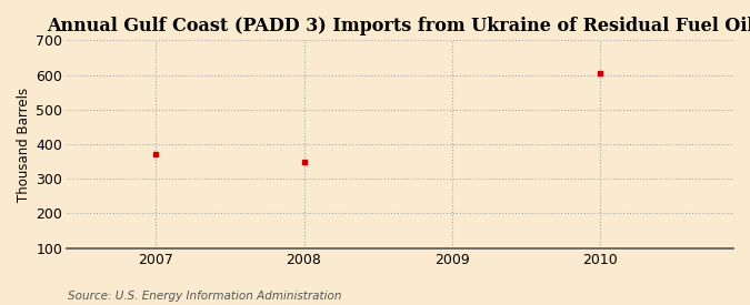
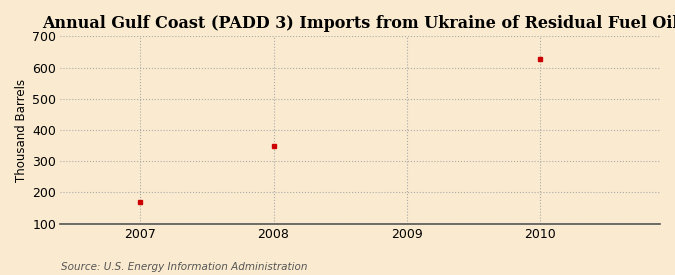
2007: 370 -> 170
2010: 605 -> 628
